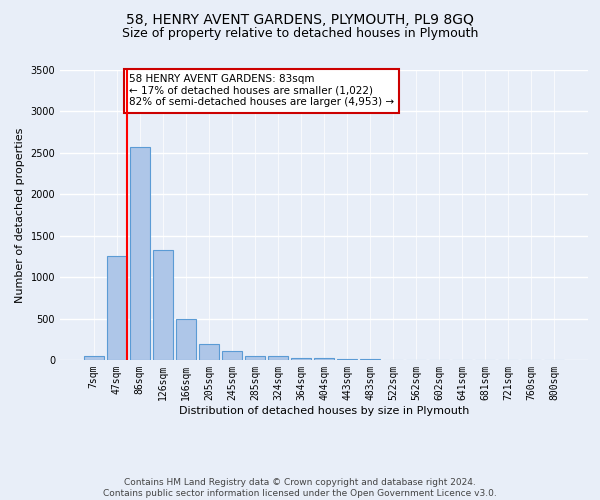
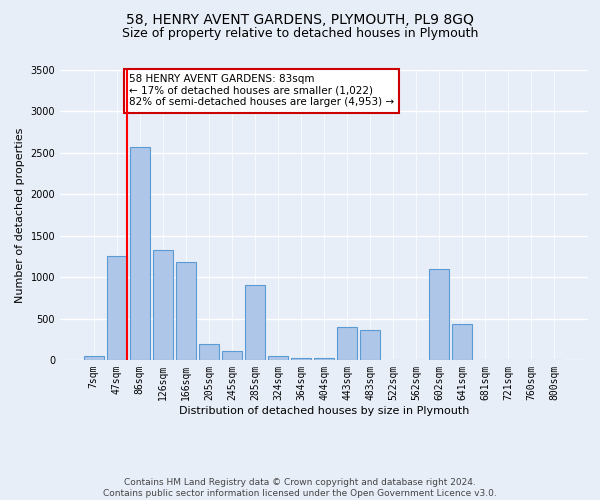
166sqm: 500 -> 1180
285sqm: 50 -> 900
443sqm: 10 -> 400
483sqm: 10 -> 360
602sqm: 0 -> 1100
641sqm: 0 -> 440
